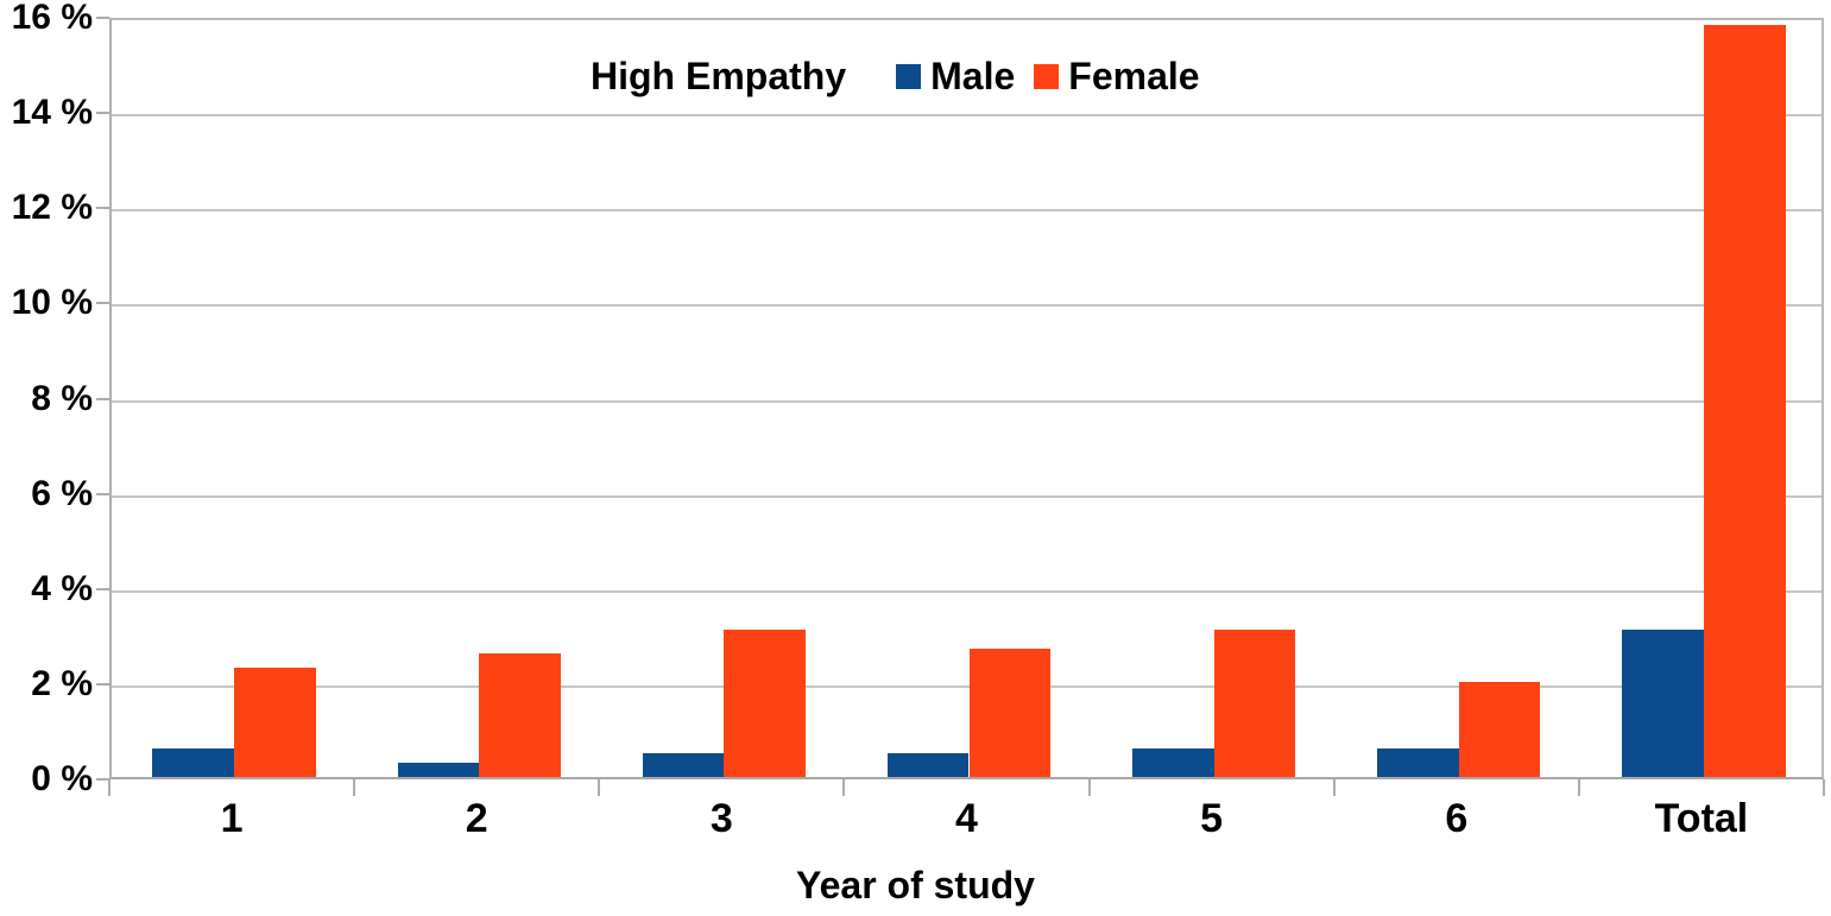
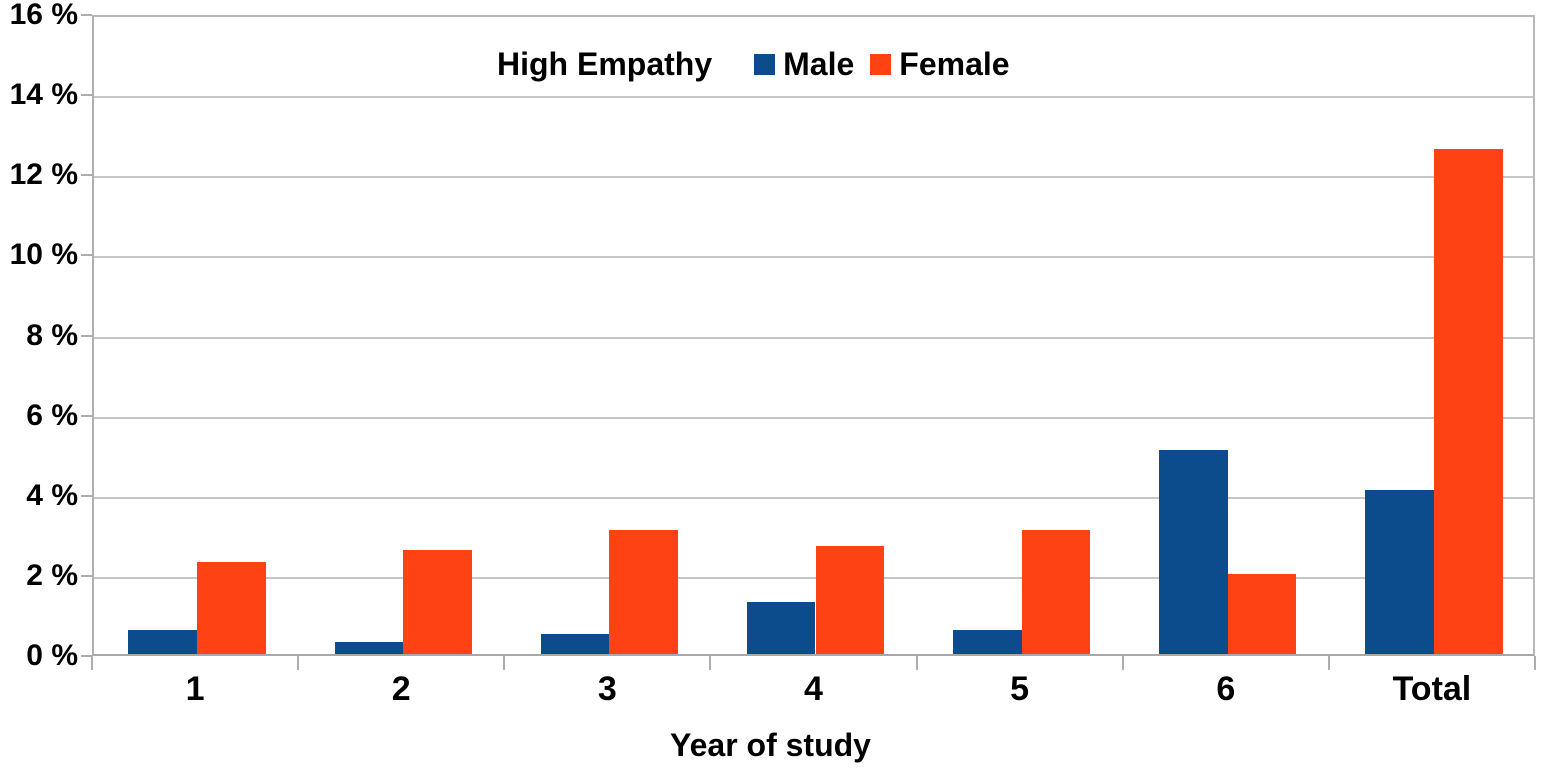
Male/4: 0.5% -> 1.3%
Male/6: 0.6% -> 5.1%
Male/Total: 3.1% -> 4.1%
Female/Total: 15.8% -> 12.6%
